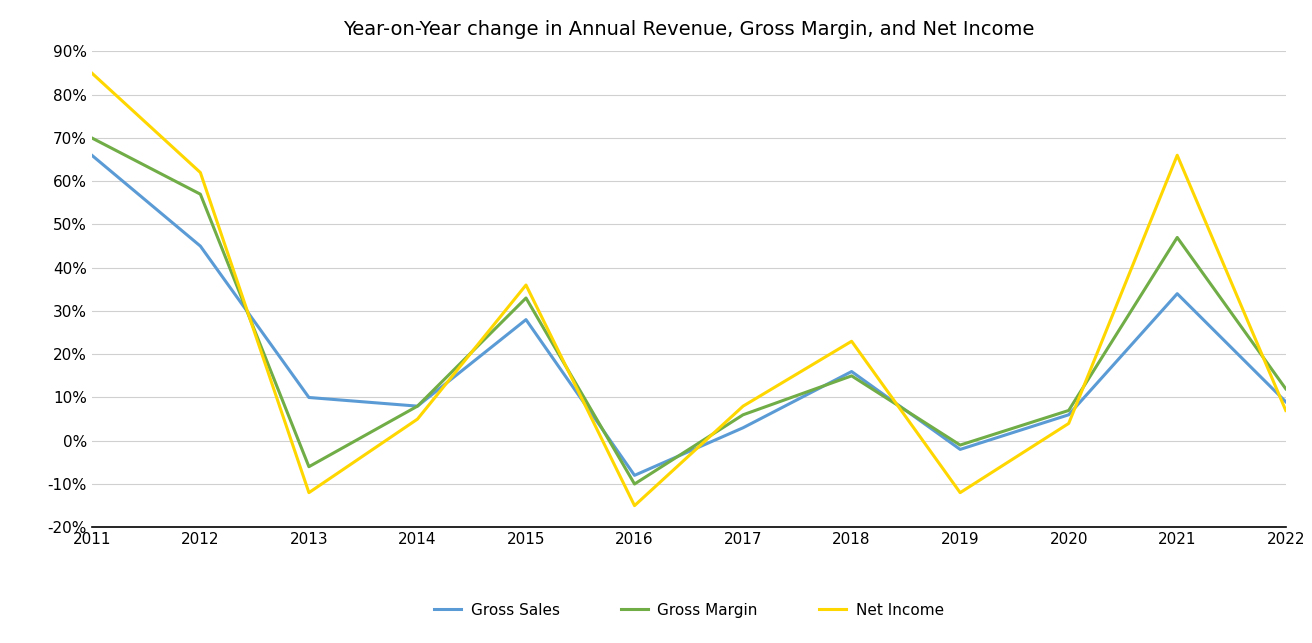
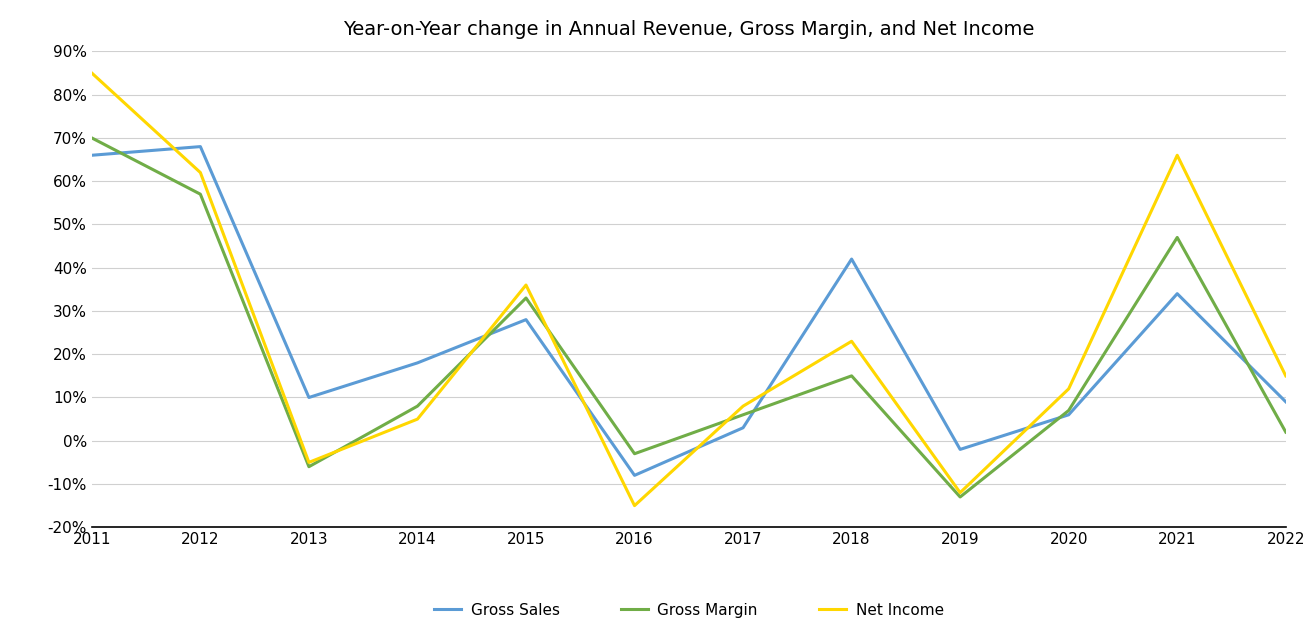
Gross Sales/2012: 45% -> 68%
Net Income/2013: -12% -> -5%
Gross Sales/2014: 8% -> 18%
Gross Margin/2016: -10% -> -3%
Gross Sales/2018: 16% -> 42%
Gross Margin/2019: -1% -> -13%
Net Income/2020: 4% -> 12%
Gross Margin/2022: 12% -> 2%
Net Income/2022: 7% -> 15%
